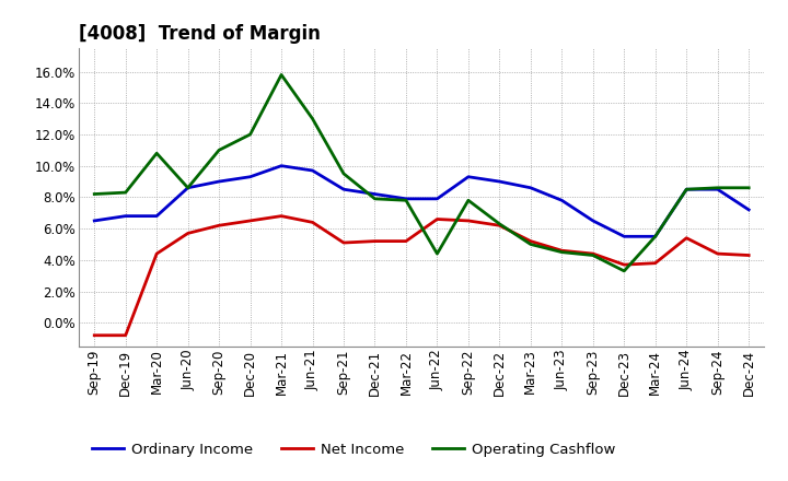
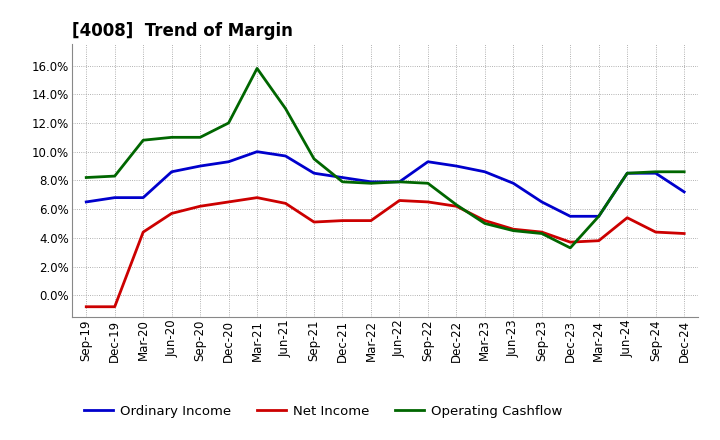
Operating Cashflow/Jun-20: 8.6% -> 11.0%
Operating Cashflow/Jun-22: 4.4% -> 7.9%
